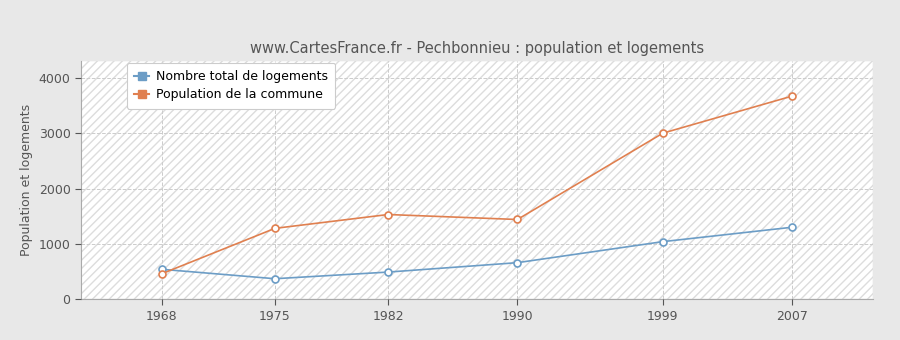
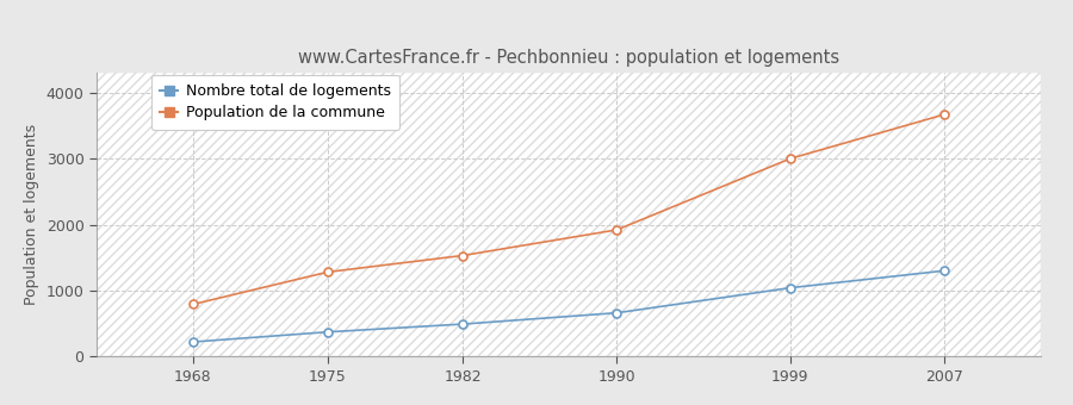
Nombre total de logements/1968: 540 -> 220
Population de la commune/1968: 460 -> 790
Population de la commune/1990: 1440 -> 1920
